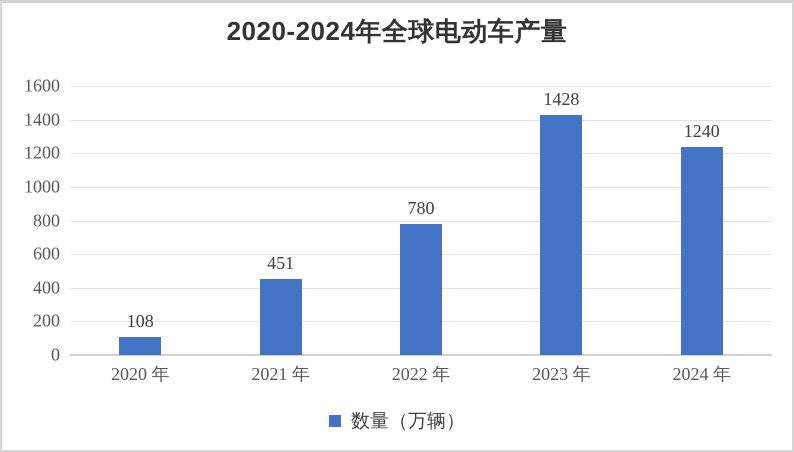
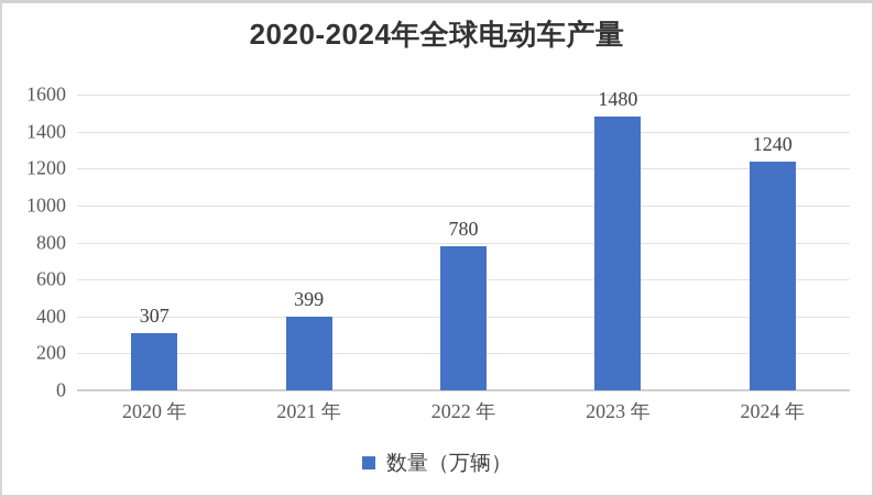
2020 年: 108 -> 307
2021 年: 451 -> 399
2023 年: 1428 -> 1480
